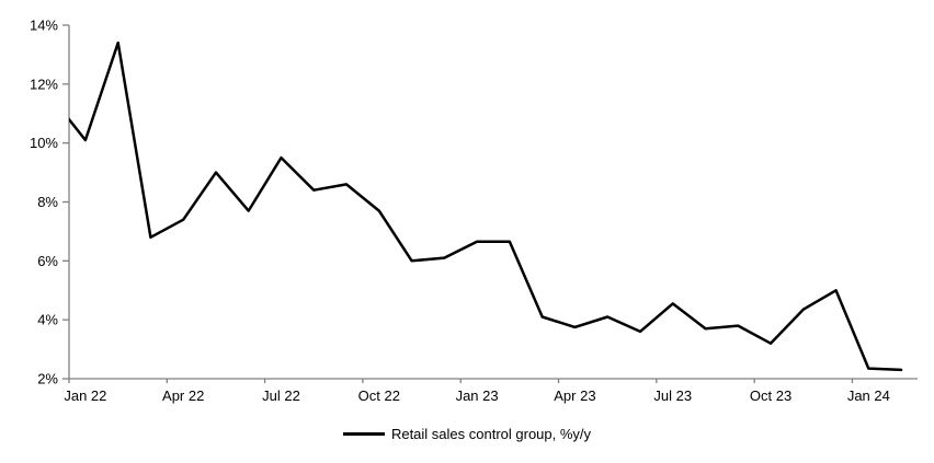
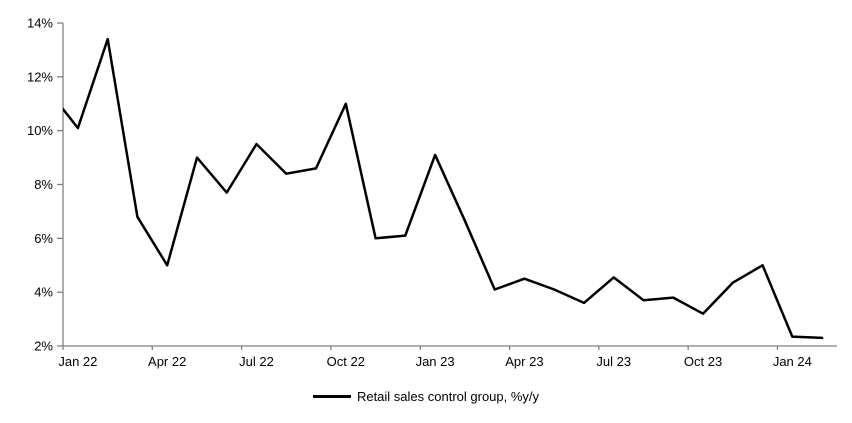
Apr 22: 7.4% -> 5.0%
Oct 22: 7.7% -> 11.0%
Jan 23: 6.7% -> 9.1%
Apr 23: 3.8% -> 4.5%
